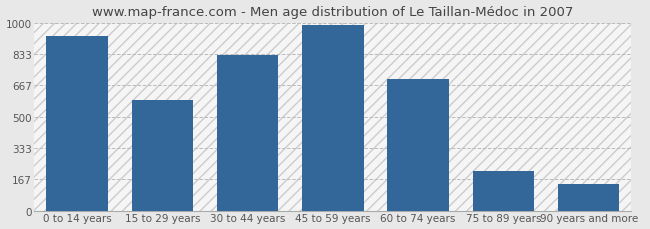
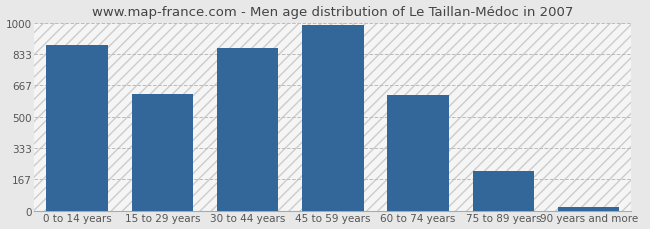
0 to 14 years: 930 -> 880
15 to 29 years: 590 -> 620
30 to 44 years: 830 -> 870
60 to 74 years: 700 -> 620
90 years and more: 140 -> 20
